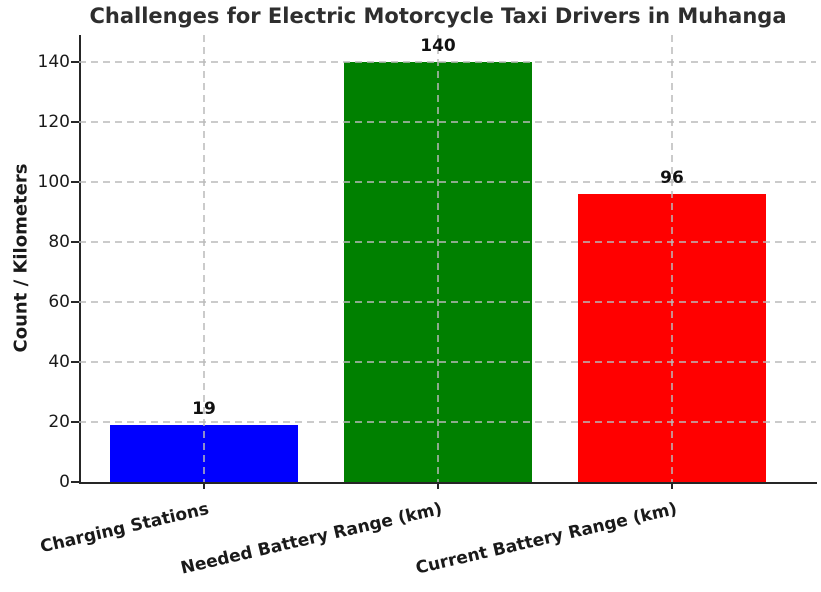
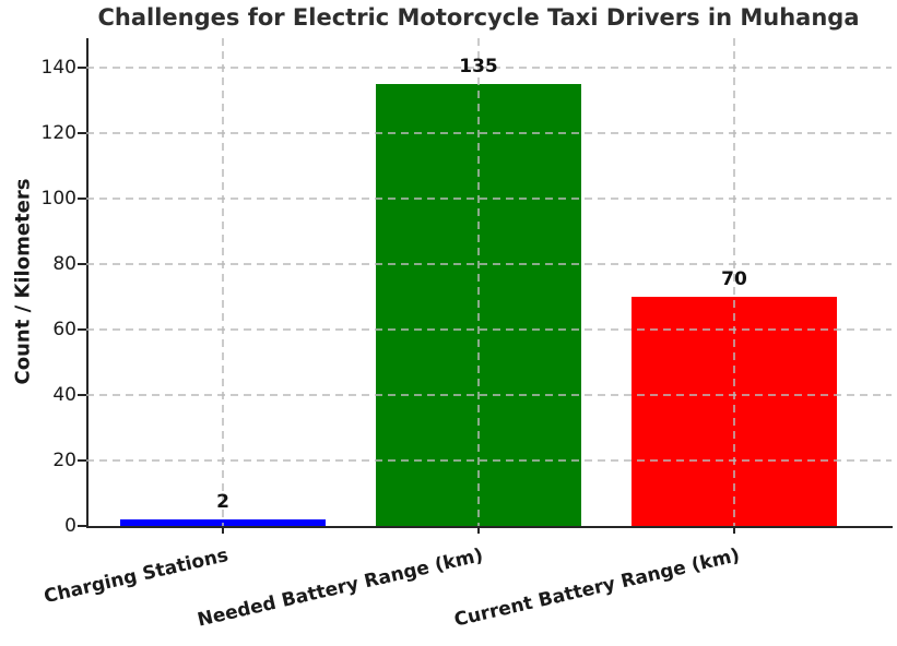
Charging Stations: 19 -> 2
Needed Battery Range (km): 140 -> 135
Current Battery Range (km): 96 -> 70
